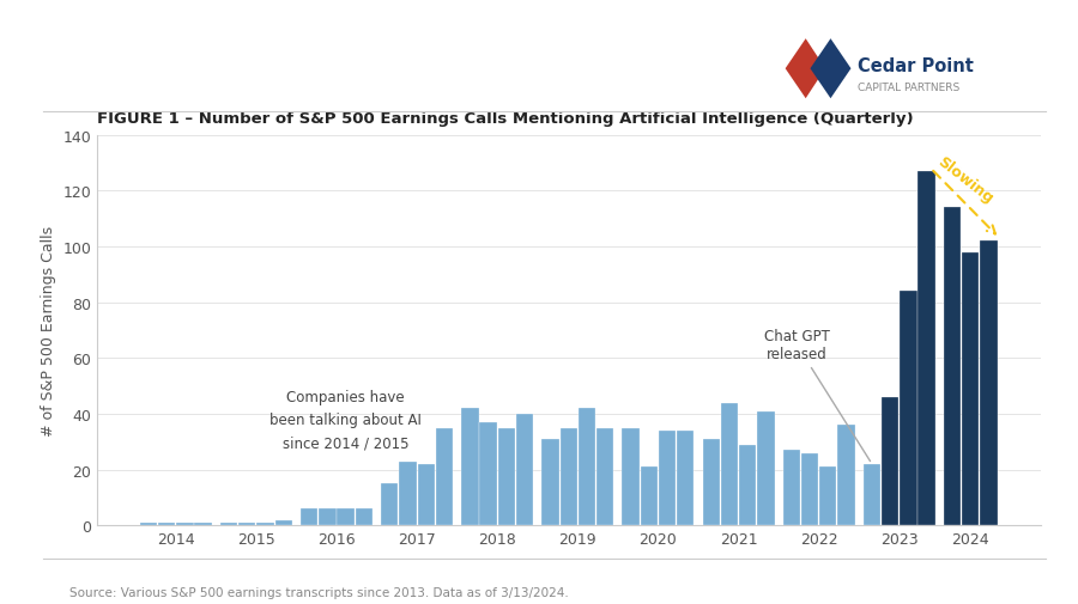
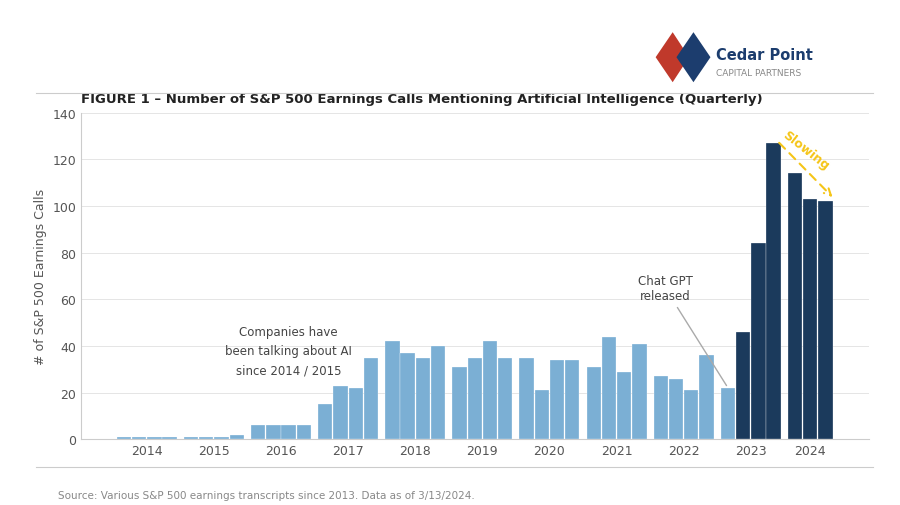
2024: 98 -> 103
